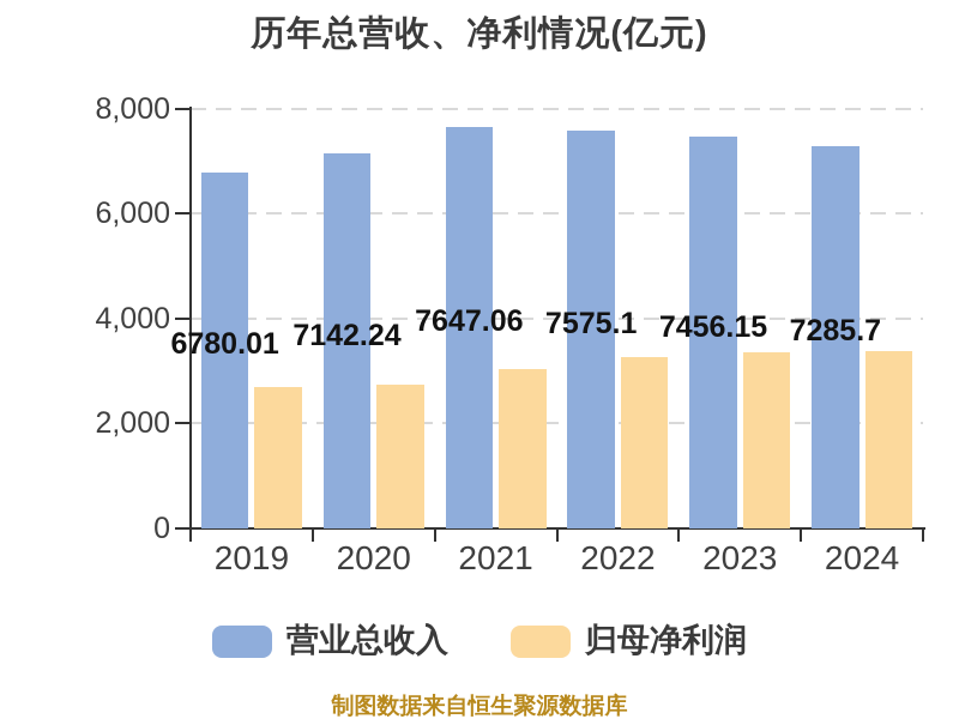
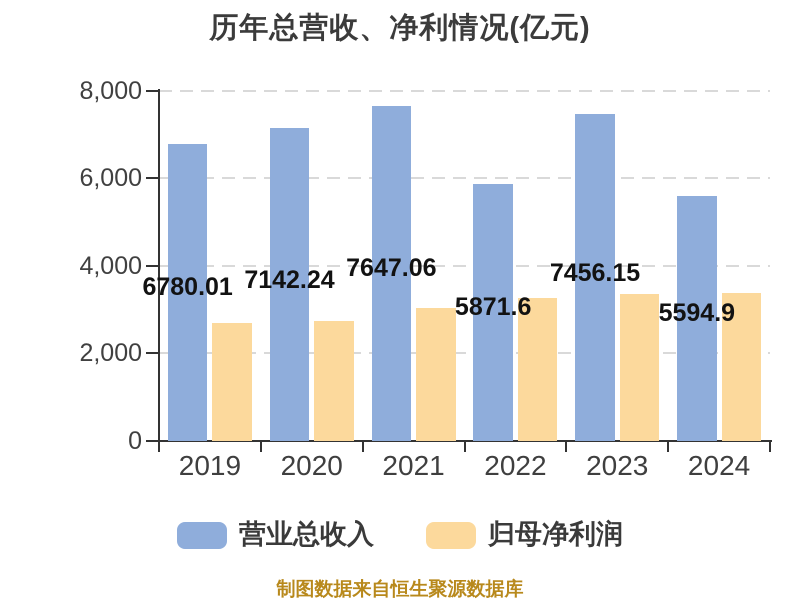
营业总收入/2022: 7575.1 -> 5871.6
营业总收入/2024: 7285.7 -> 5594.9
